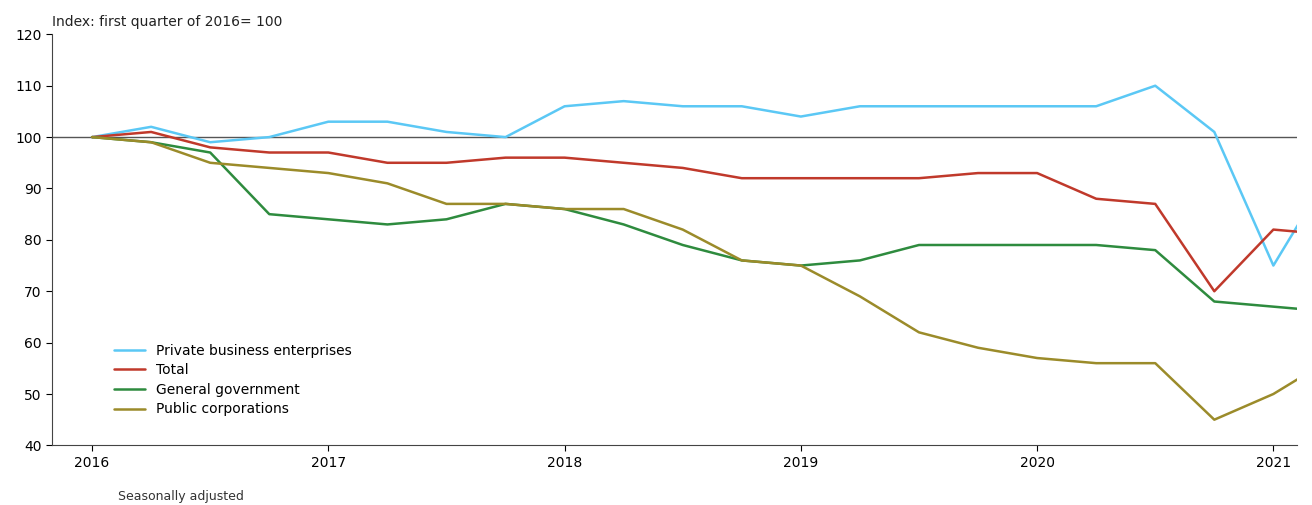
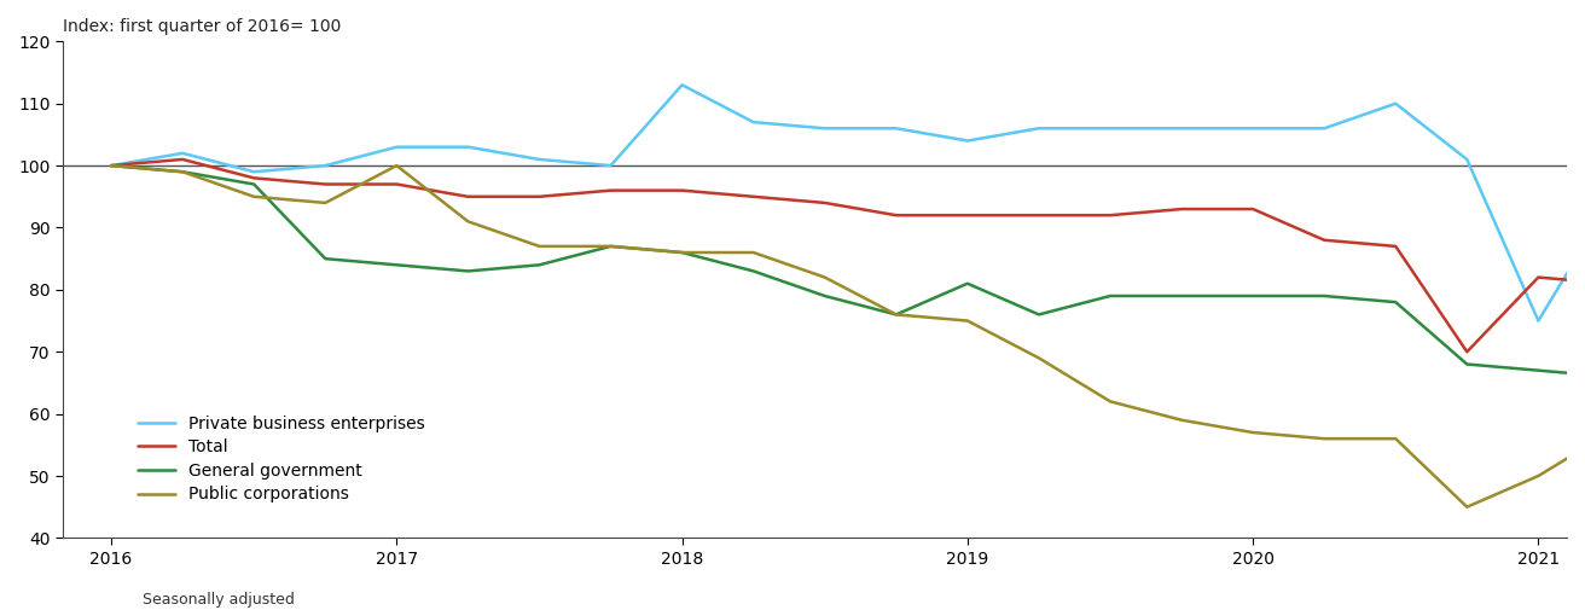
Public corporations/2017: 93 -> 100
Private business enterprises/2018: 106 -> 113
General government/2019: 75 -> 81
